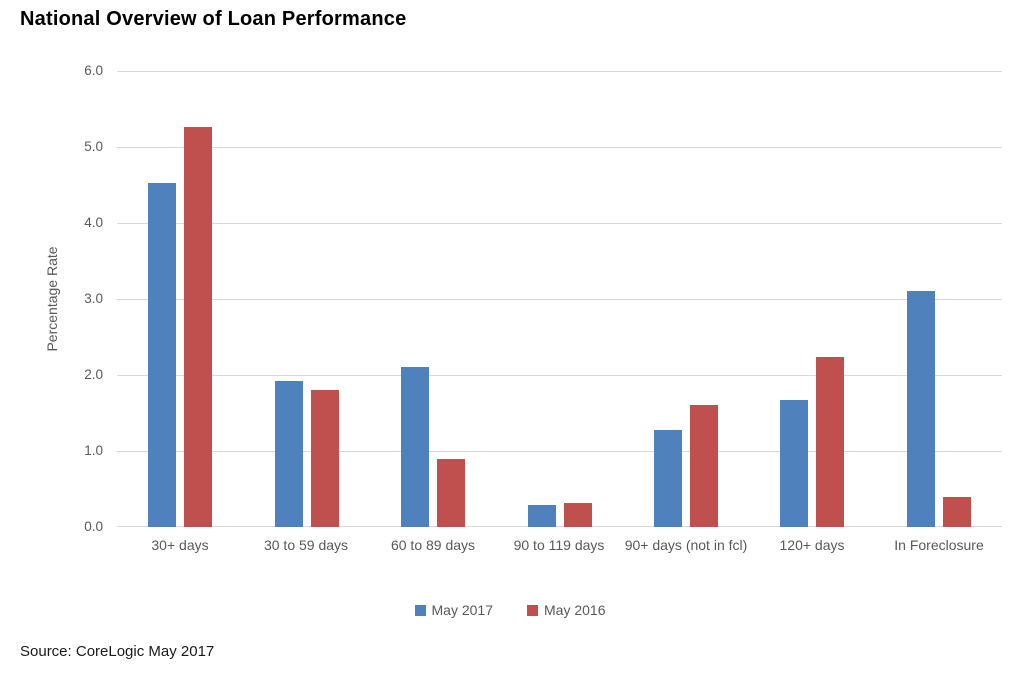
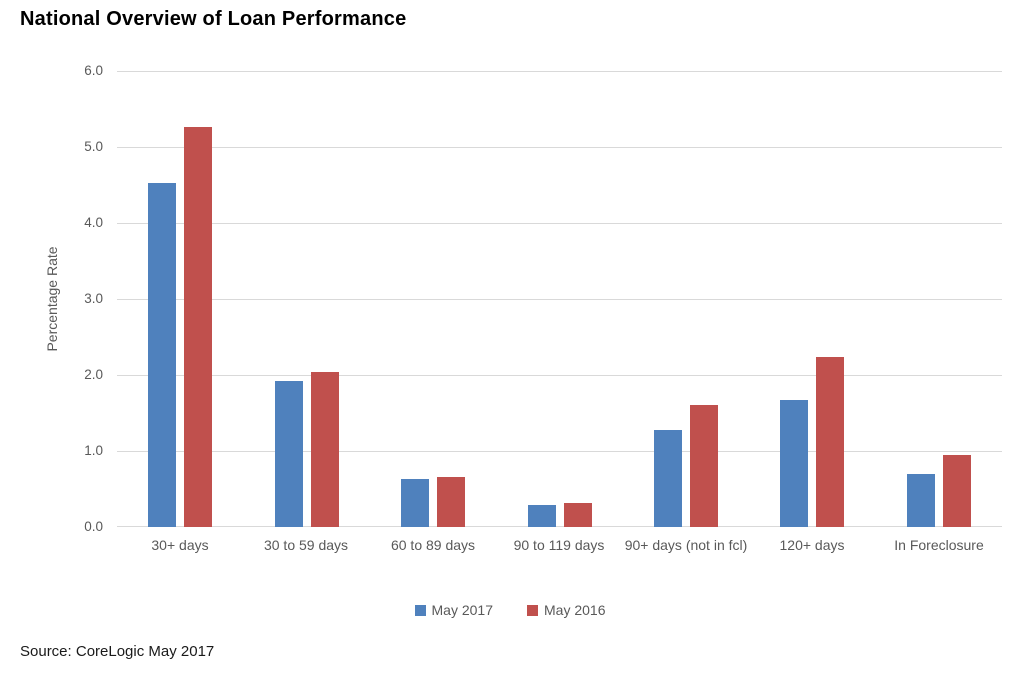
May 2016/30 to 59 days: 1.8 -> 2.0
May 2017/60 to 89 days: 2.1 -> 0.6
May 2016/60 to 89 days: 0.9 -> 0.7
May 2017/In Foreclosure: 3.1 -> 0.7
May 2016/In Foreclosure: 0.4 -> 0.9
